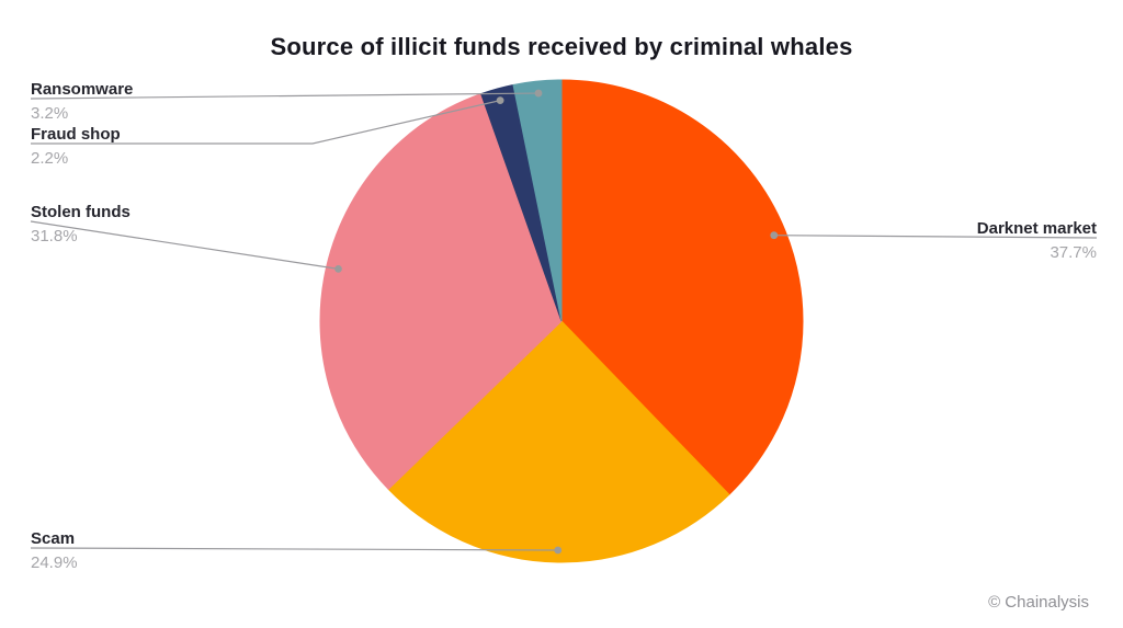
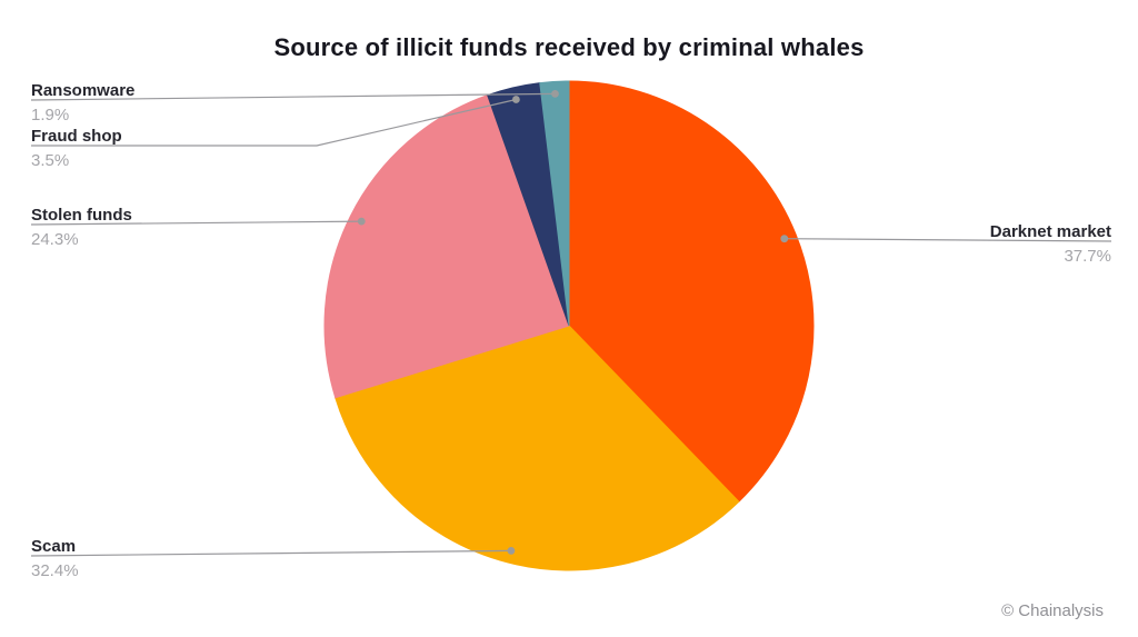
Scam: 24.9% -> 32.4%
Stolen funds: 31.8% -> 24.3%
Fraud shop: 2.2% -> 3.5%
Ransomware: 3.2% -> 1.9%
